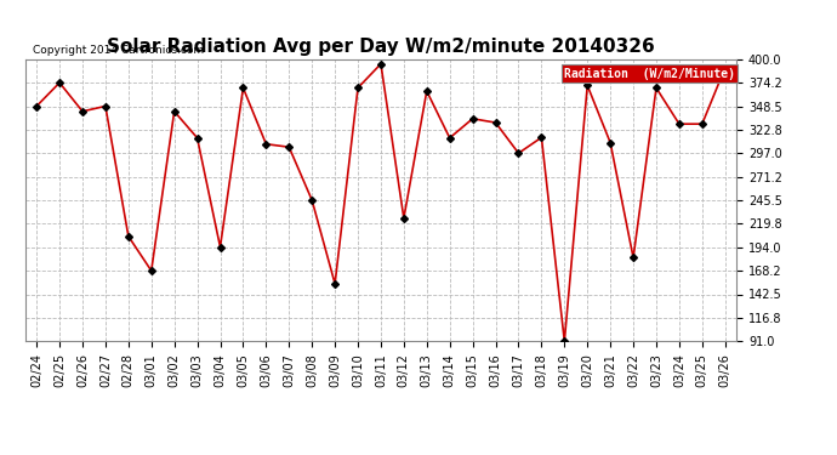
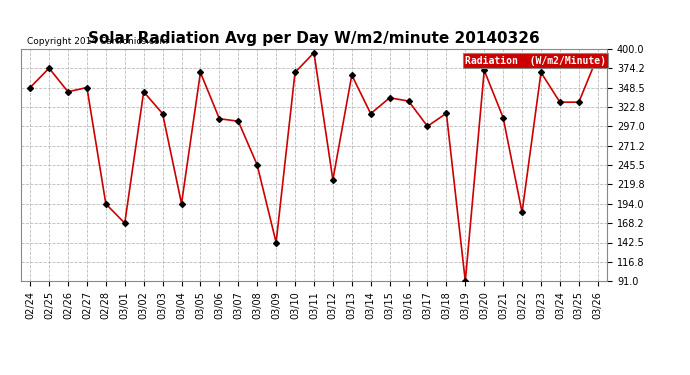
02/28: 206 -> 194
03/09: 154 -> 142
